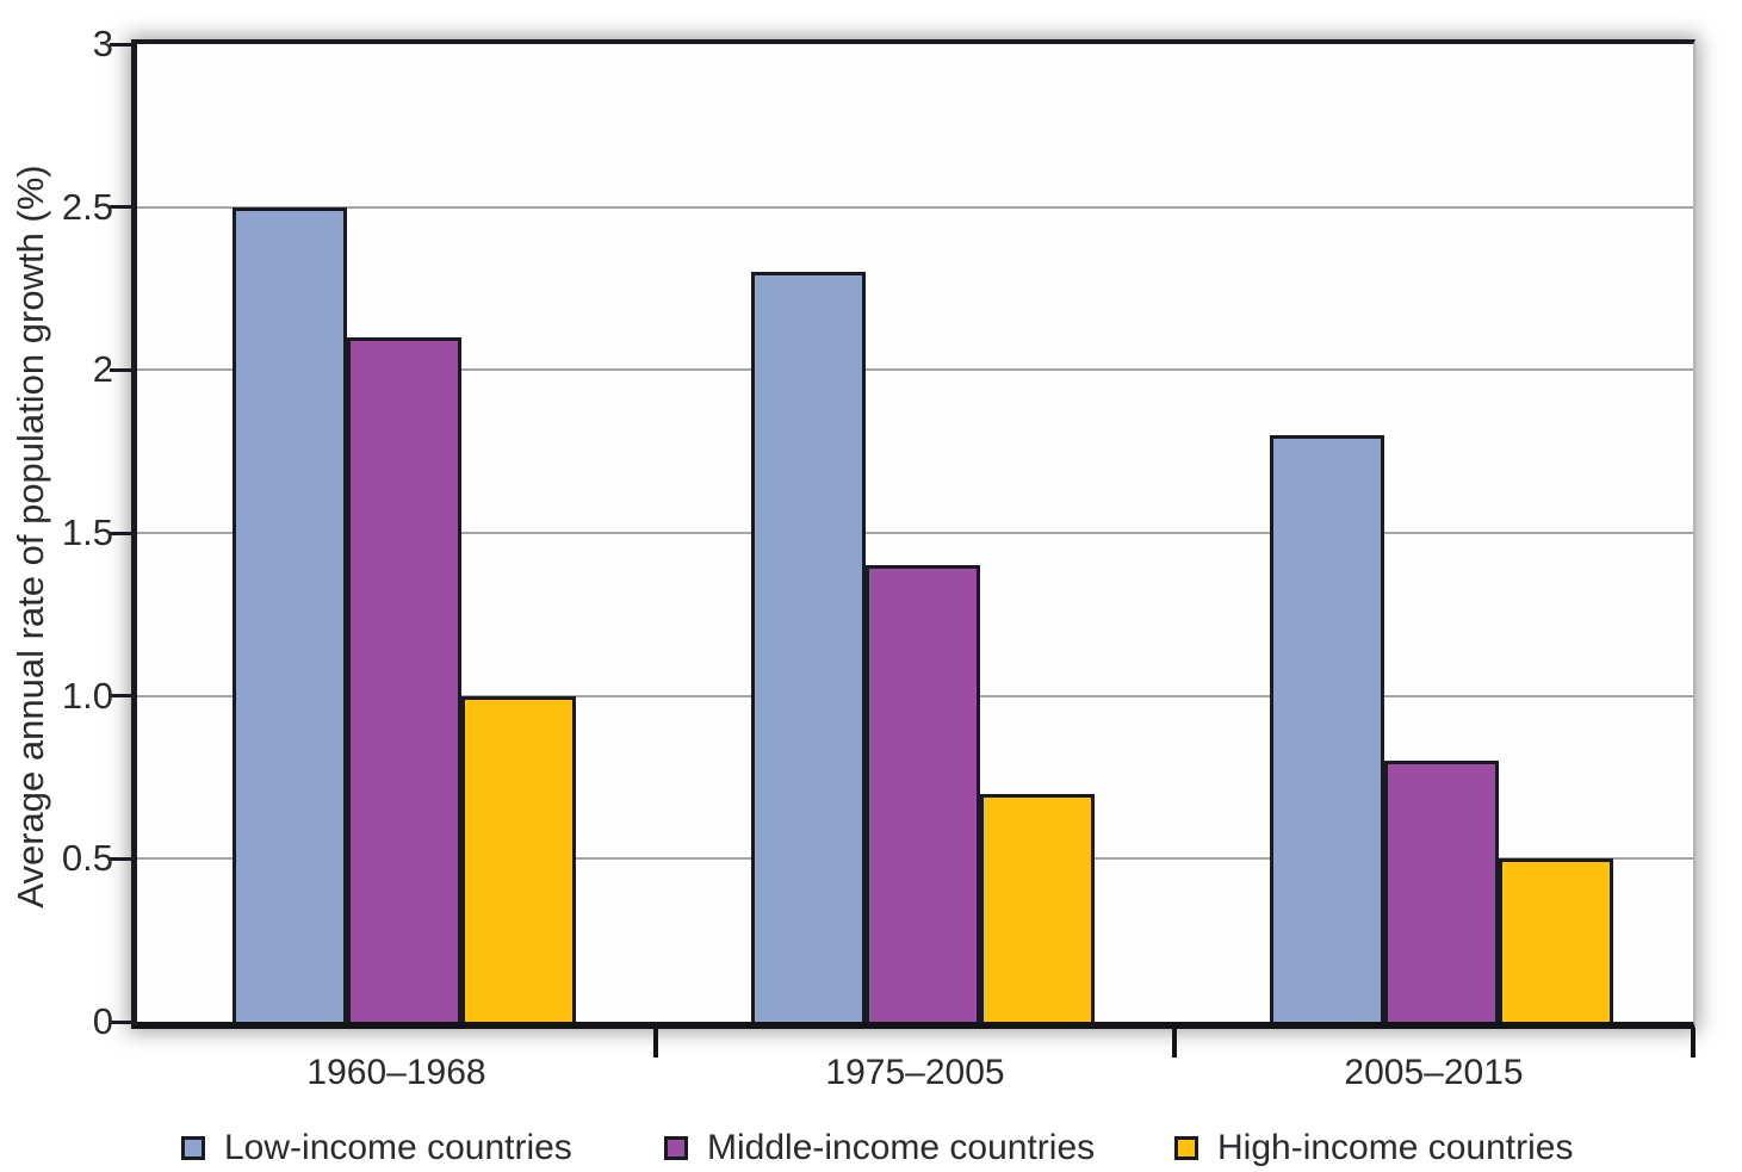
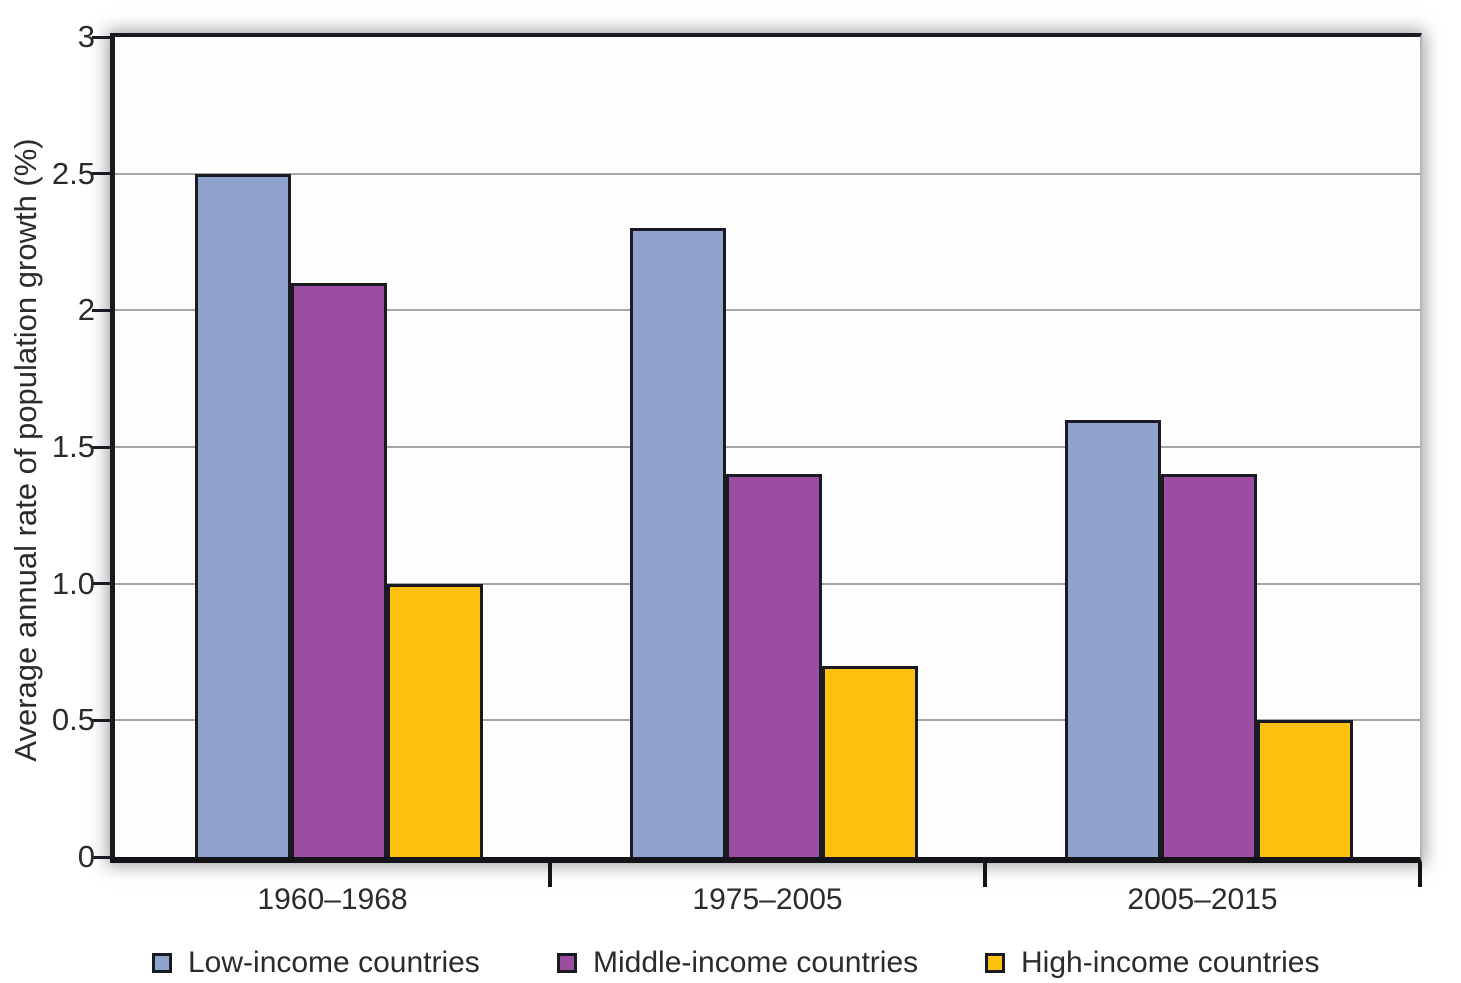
Low-income countries/2005–2015: 1.8 -> 1.6
Middle-income countries/2005–2015: 0.8 -> 1.4
